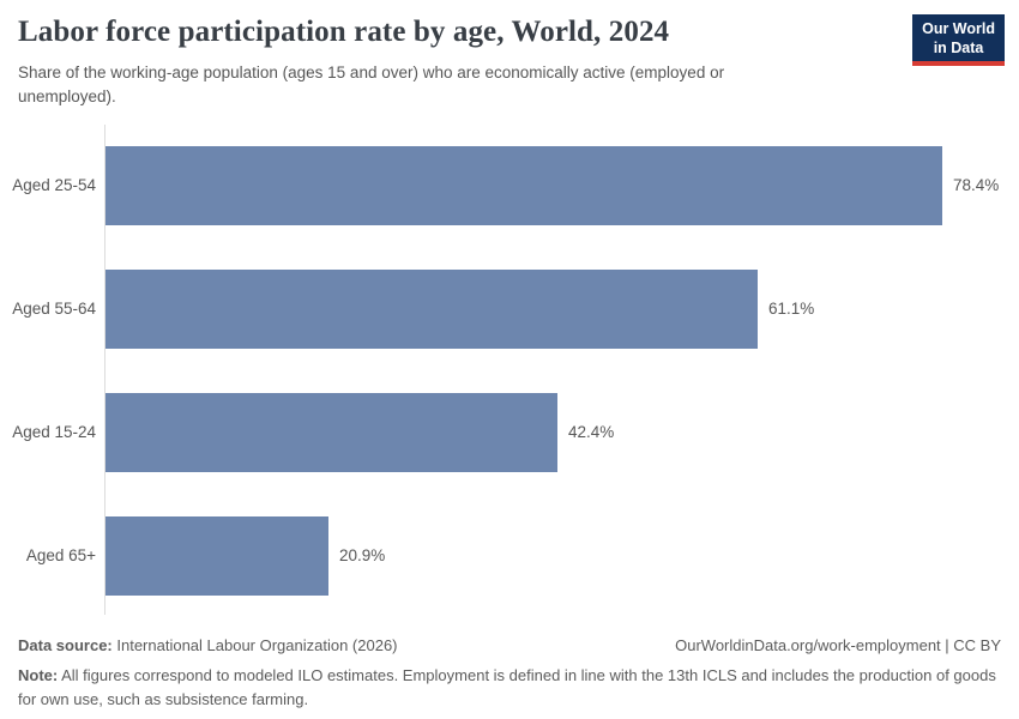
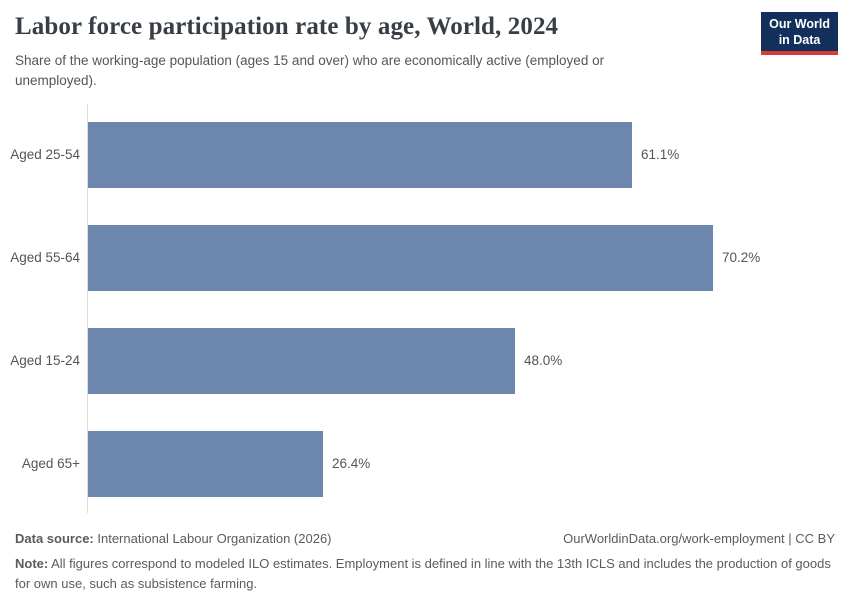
Aged 25-54: 78.4% -> 61.1%
Aged 55-64: 61.1% -> 70.2%
Aged 15-24: 42.4% -> 48.0%
Aged 65+: 20.9% -> 26.4%
